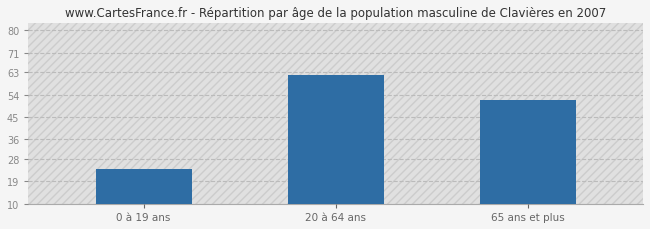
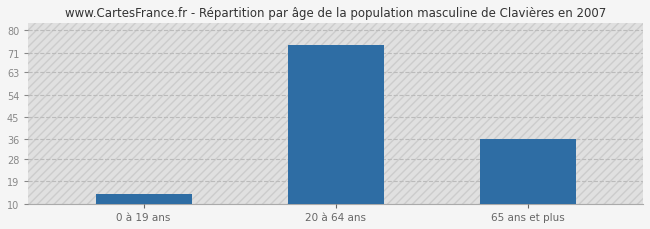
0 à 19 ans: 24 -> 14
20 à 64 ans: 62 -> 74
65 ans et plus: 52 -> 36
